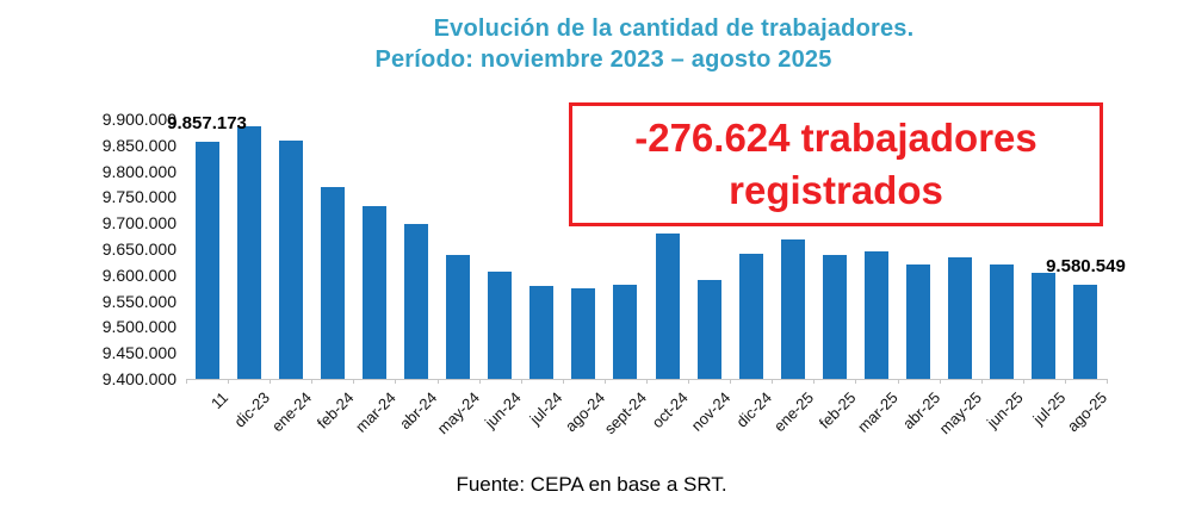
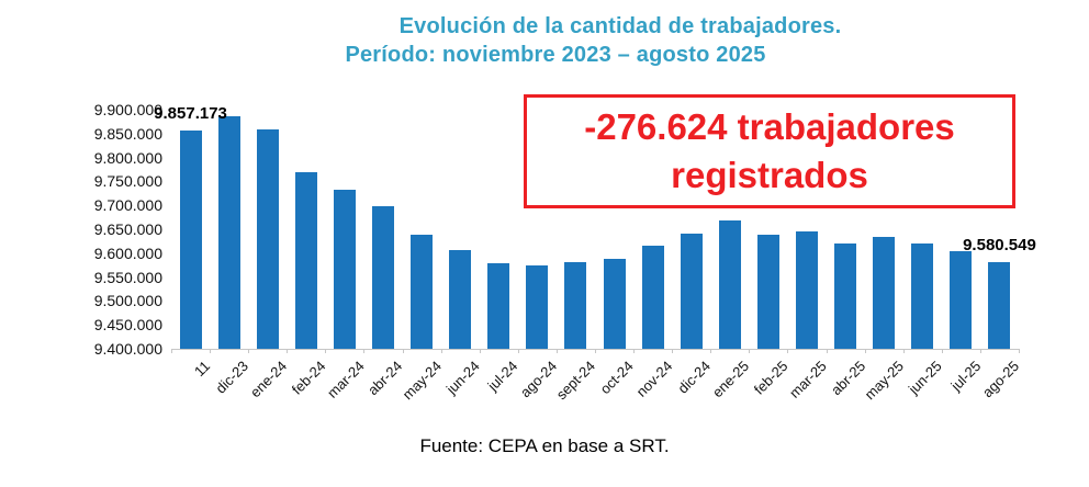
oct-24: 9680000 -> 9590000
nov-24: 9590000 -> 9620000
